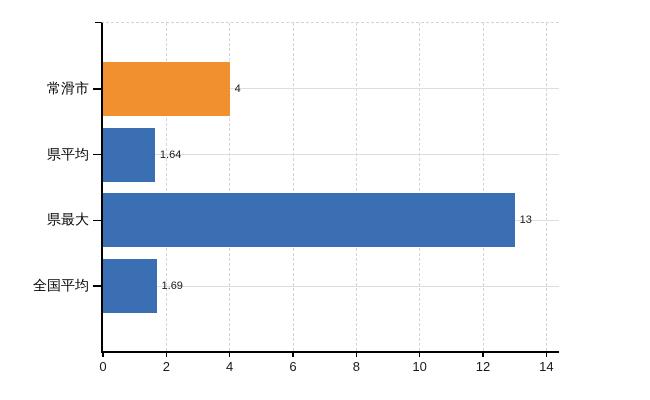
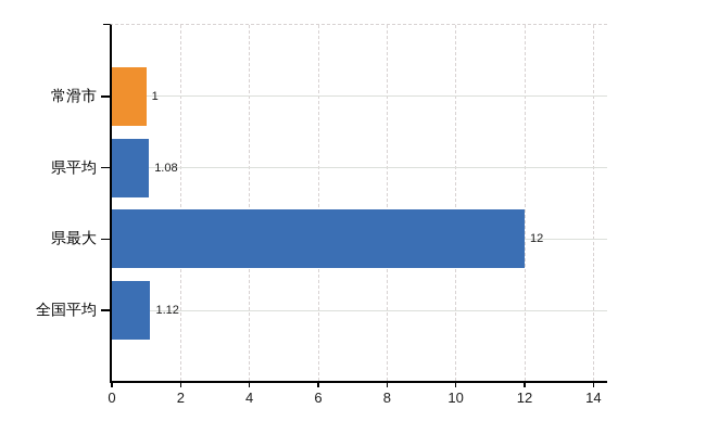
常滑市: 4 -> 1
県平均: 1.64 -> 1.08
県最大: 13 -> 12
全国平均: 1.69 -> 1.12
